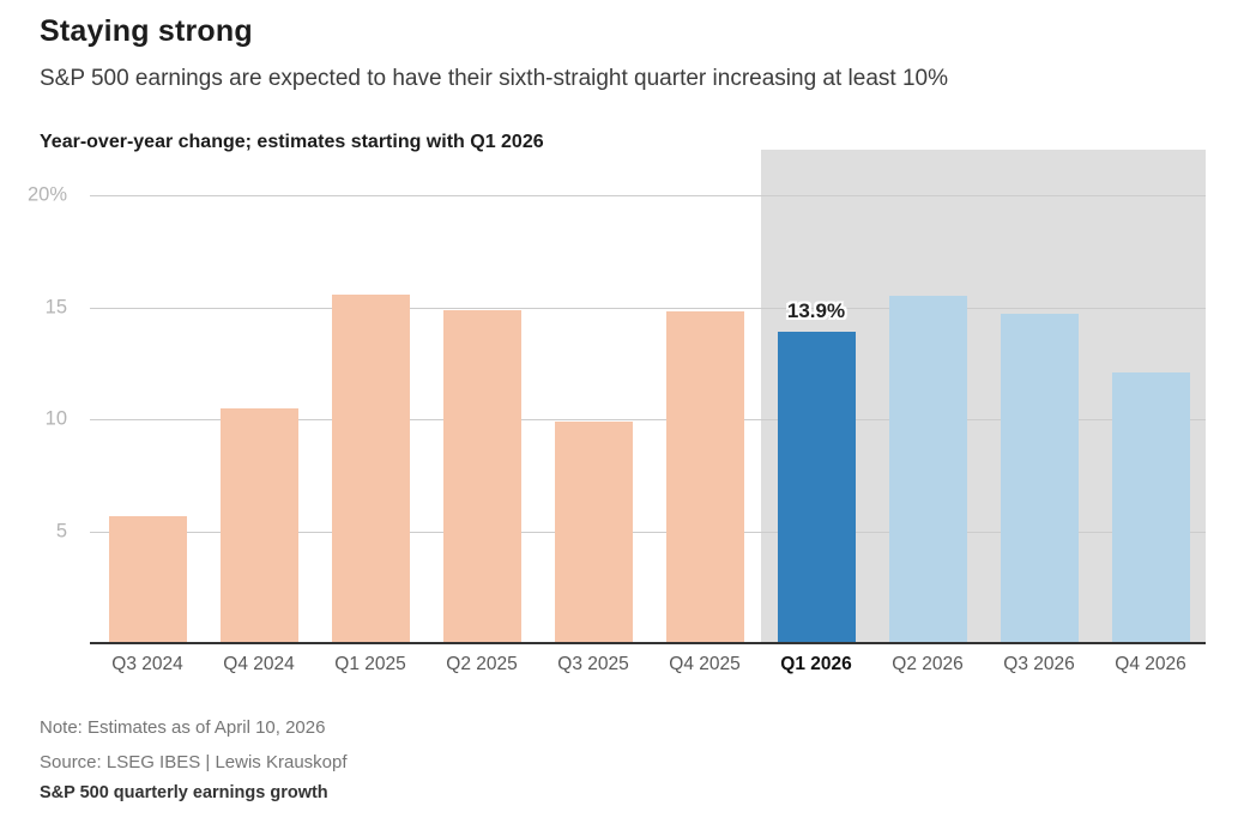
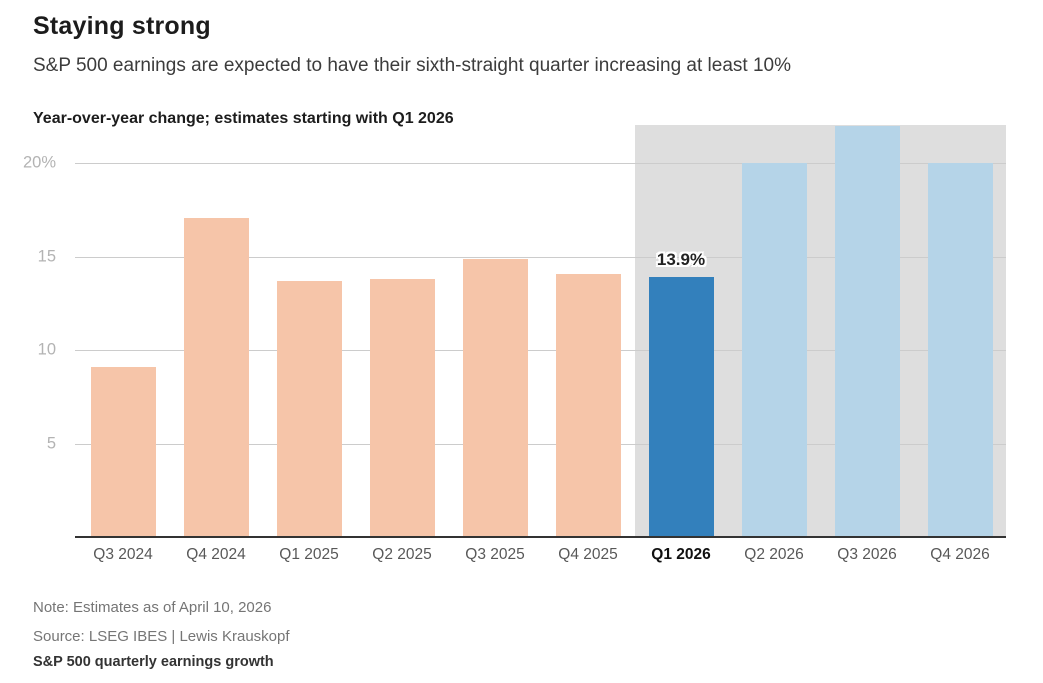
Q3 2024: 5.7% -> 9.1%
Q4 2024: 10.5% -> 17.1%
Q1 2025: 15.6% -> 13.7%
Q2 2025: 14.9% -> 13.8%
Q3 2025: 9.9% -> 14.9%
Q4 2025: 14.8% -> 14.1%
Q2 2026: 15.5% -> 20.0%
Q3 2026: 14.7% -> 22.0%
Q4 2026: 12.1% -> 20.0%
